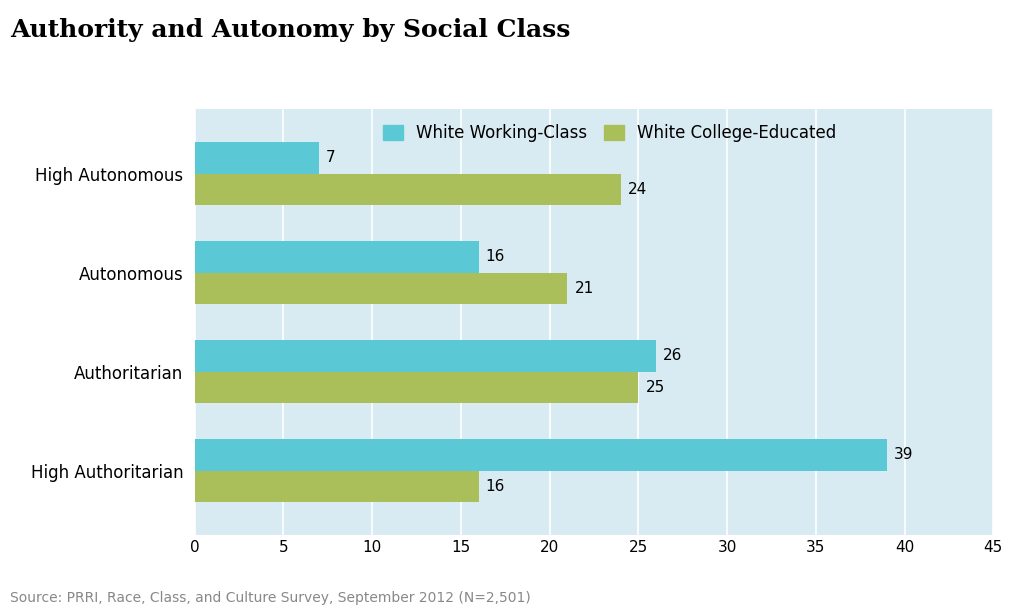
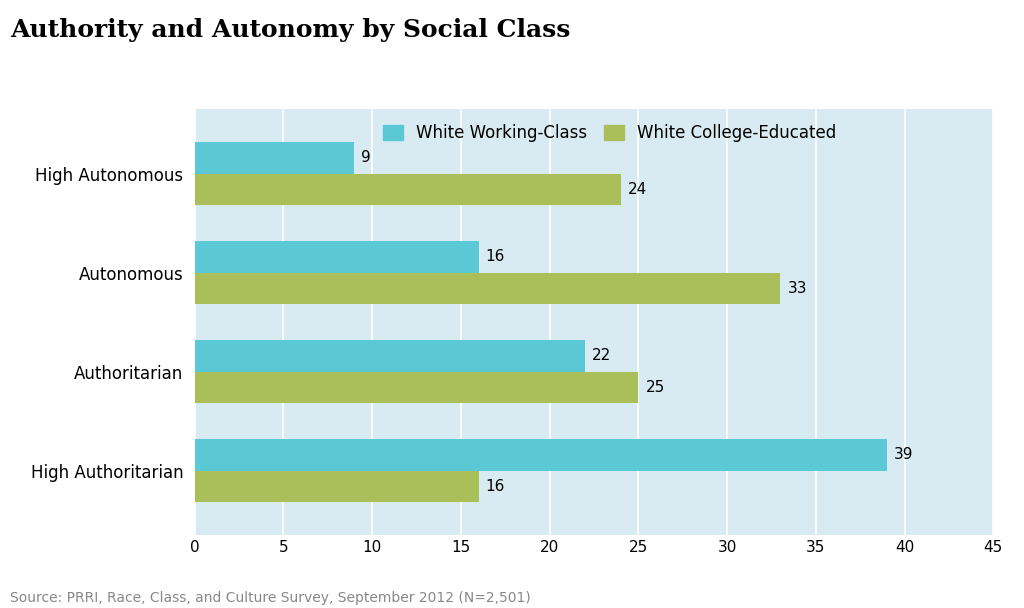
White Working-Class/High Autonomous: 7 -> 9
White College-Educated/Autonomous: 21 -> 33
White Working-Class/Authoritarian: 26 -> 22
